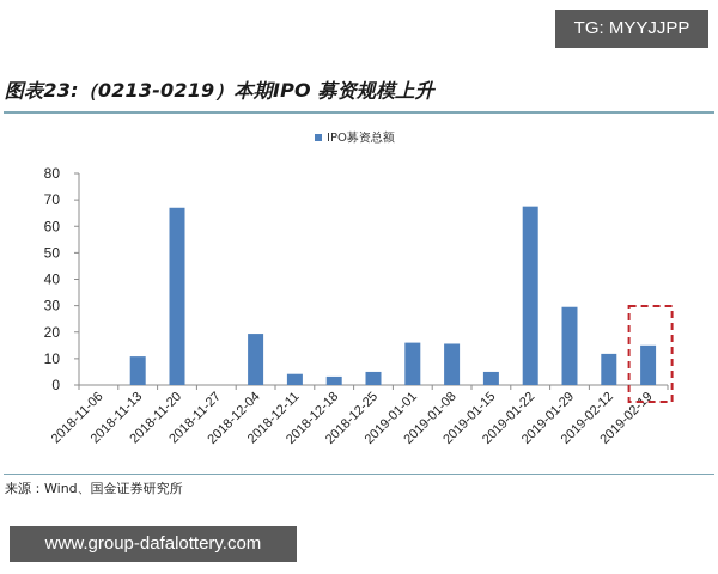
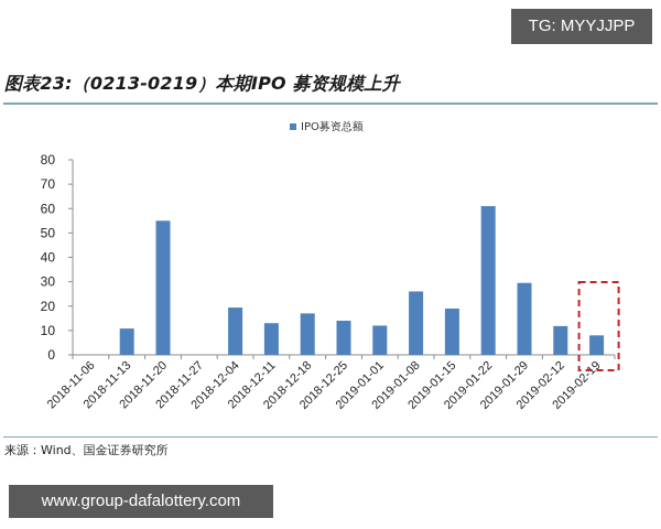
2018-11-20: 67 -> 55
2018-12-11: 4 -> 13
2018-12-18: 3 -> 17
2018-12-25: 5 -> 14
2019-01-01: 16 -> 12
2019-01-08: 16 -> 26
2019-01-15: 5 -> 19
2019-01-22: 68 -> 61
2019-02-19: 15 -> 8
